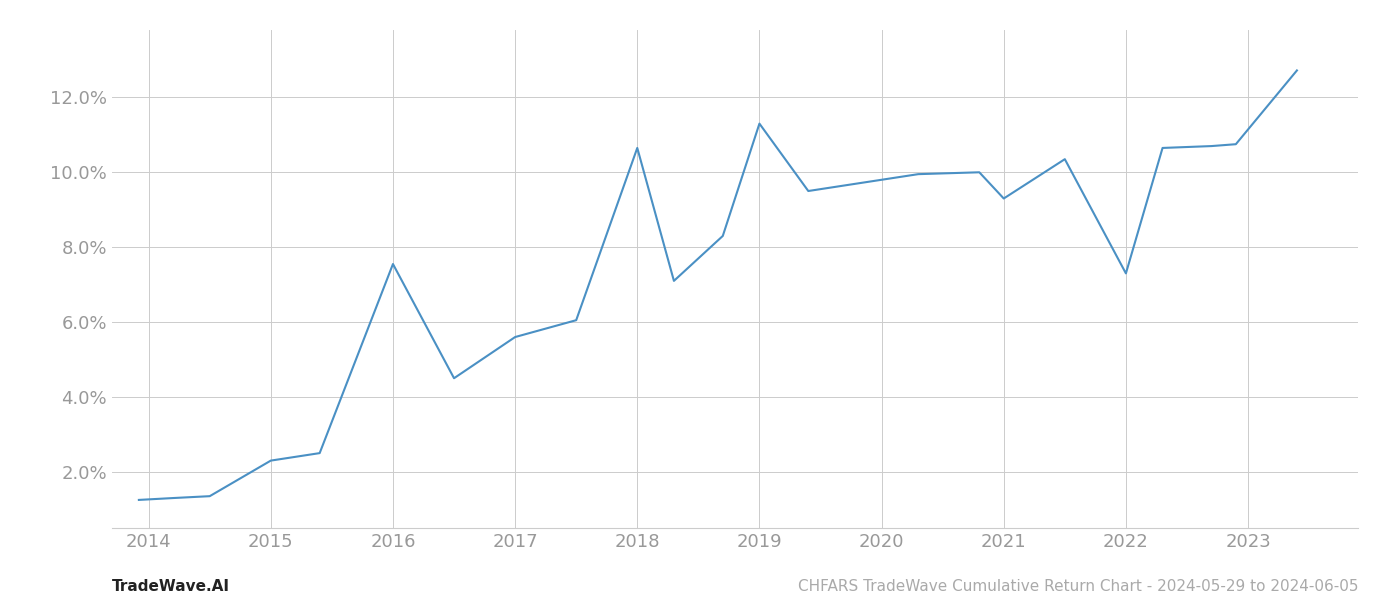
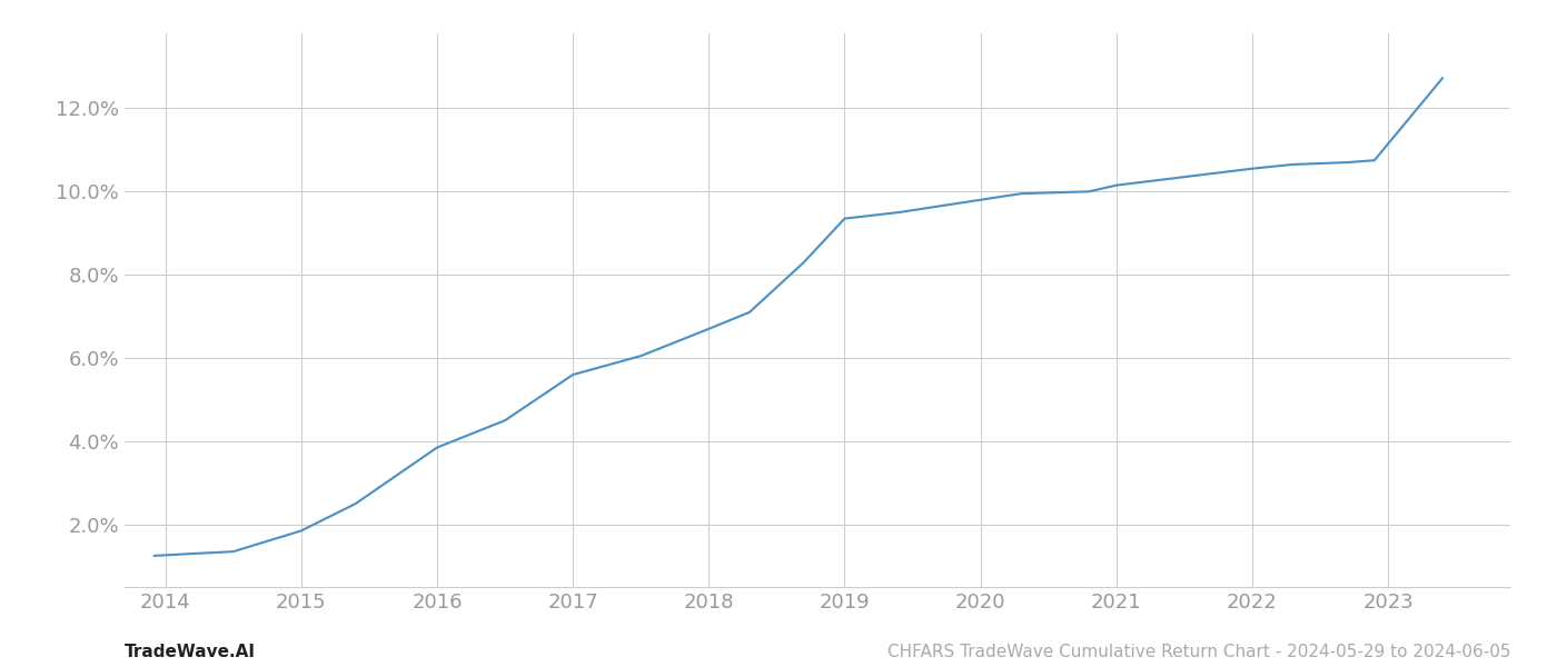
2015: 2.30% -> 1.85%
2016: 7.55% -> 3.85%
2018: 10.65% -> 6.70%
2019: 11.30% -> 9.35%
2021: 9.30% -> 10.15%
2022: 7.30% -> 10.55%
